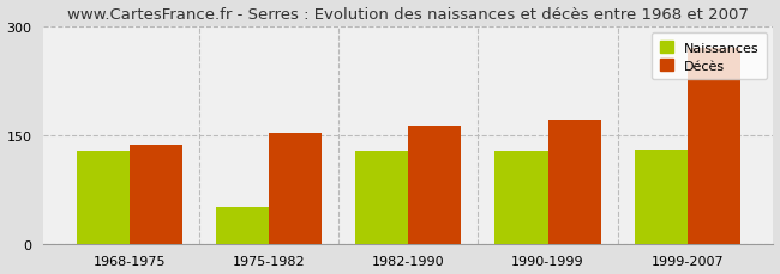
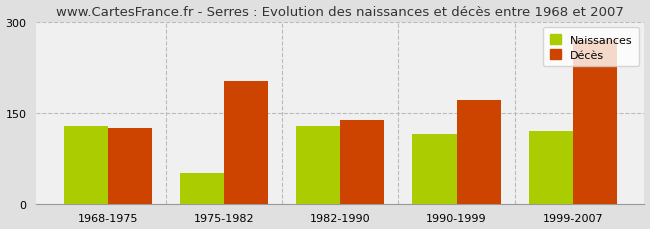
Décès/1968-1975: 137 -> 124
Décès/1975-1982: 153 -> 202
Décès/1982-1990: 162 -> 138
Naissances/1990-1999: 128 -> 114
Naissances/1999-2007: 130 -> 120
